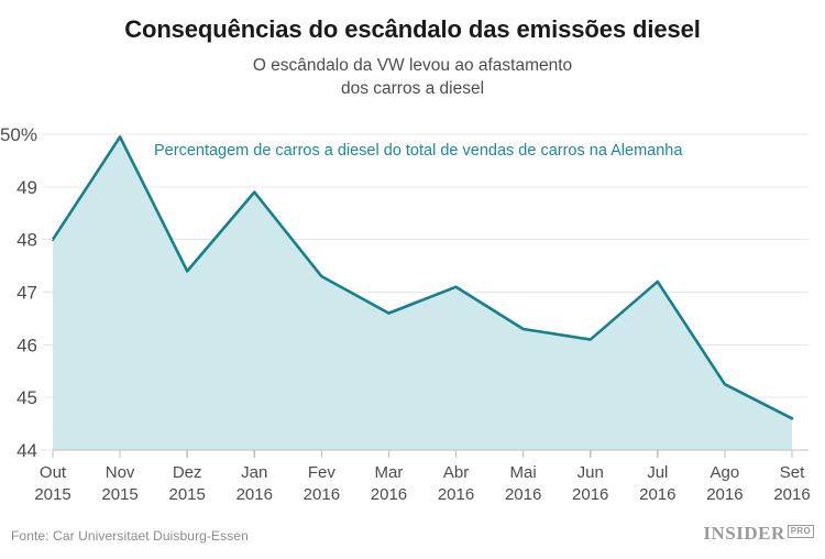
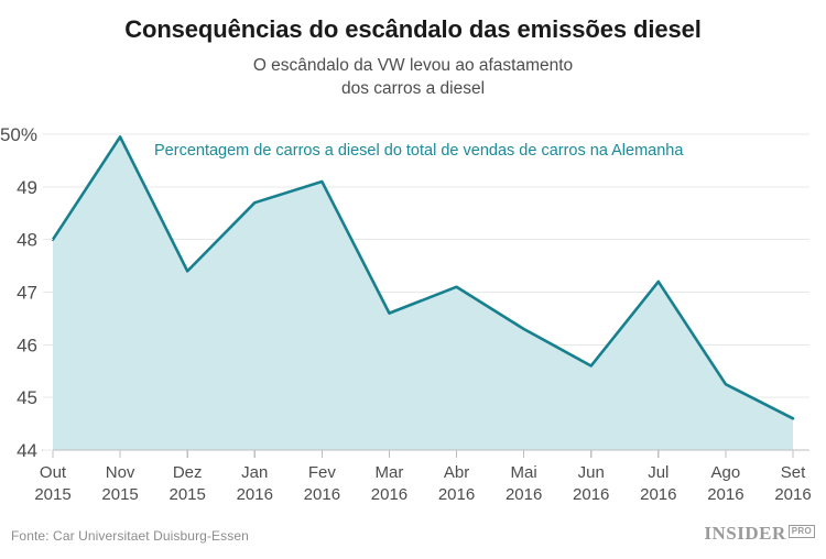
Jan 2016: 48.9% -> 48.7%
Fev 2016: 47.3% -> 49.1%
Jun 2016: 46.1% -> 45.6%
